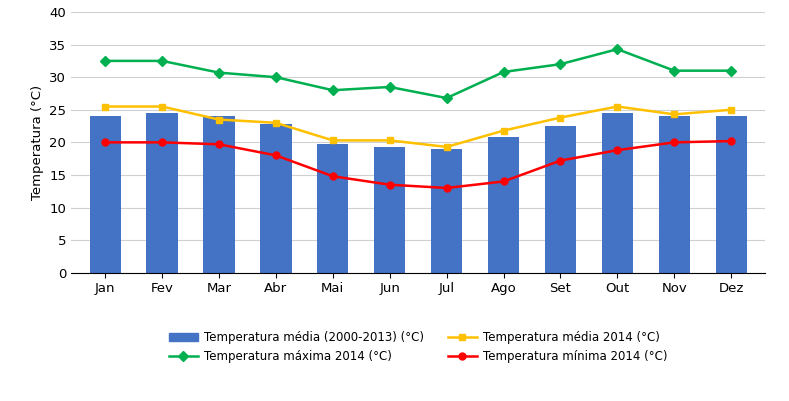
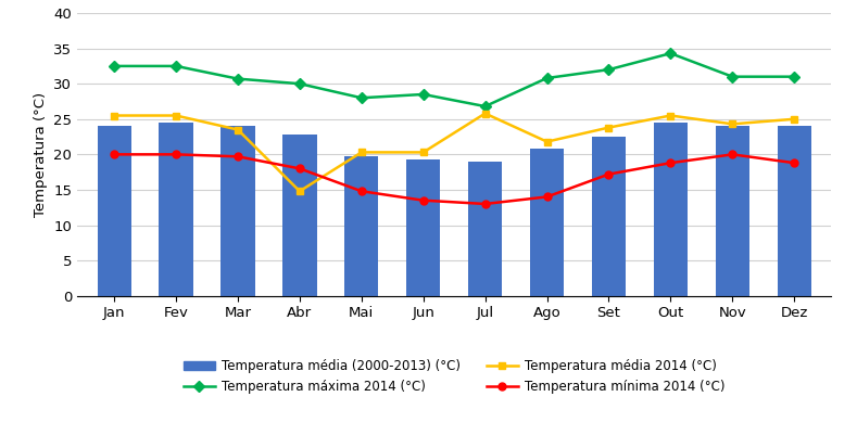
Temperatura média 2014 (°C)/Abr: 23.0 -> 14.8
Temperatura média 2014 (°C)/Jul: 19.3 -> 25.8
Temperatura mínima 2014 (°C)/Dez: 20.2 -> 18.8
